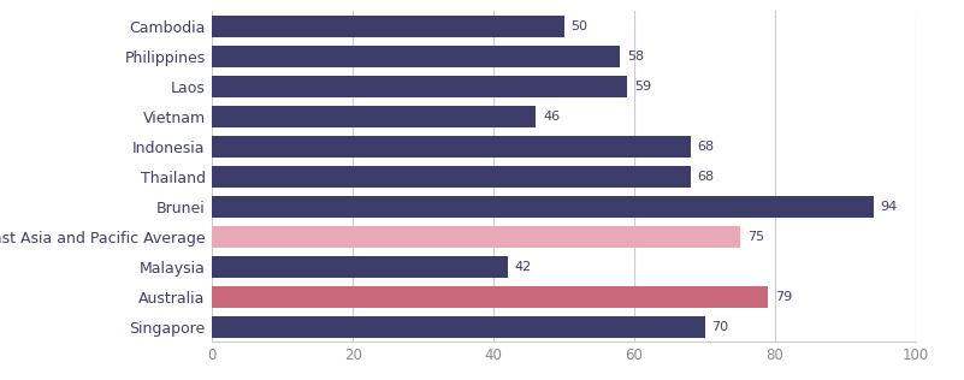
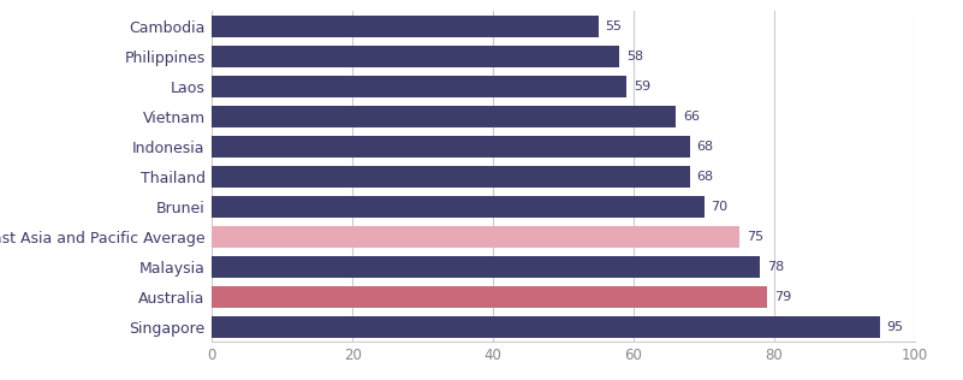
Cambodia: 50 -> 55
Vietnam: 46 -> 66
Brunei: 94 -> 70
Malaysia: 42 -> 78
Singapore: 70 -> 95
